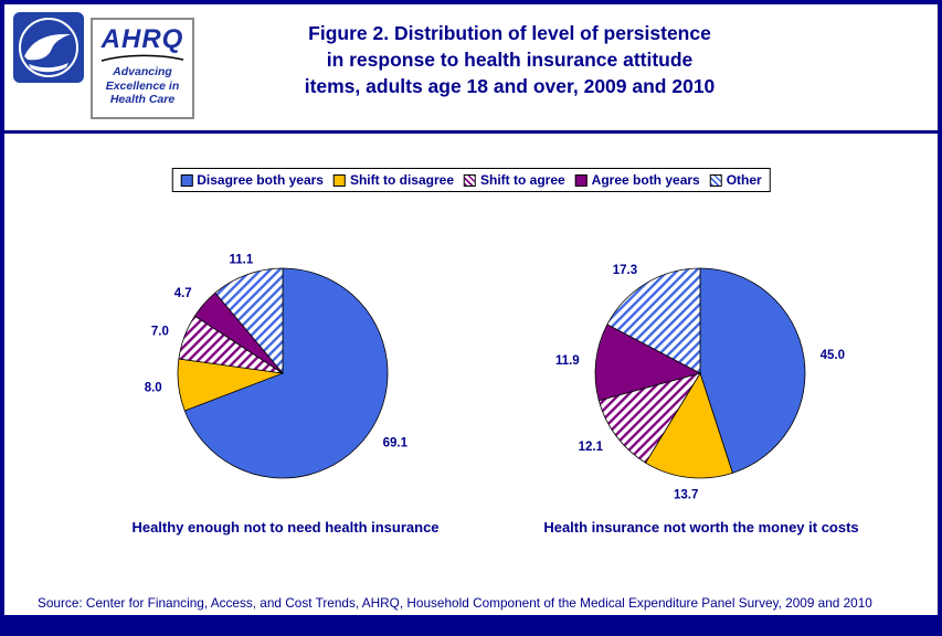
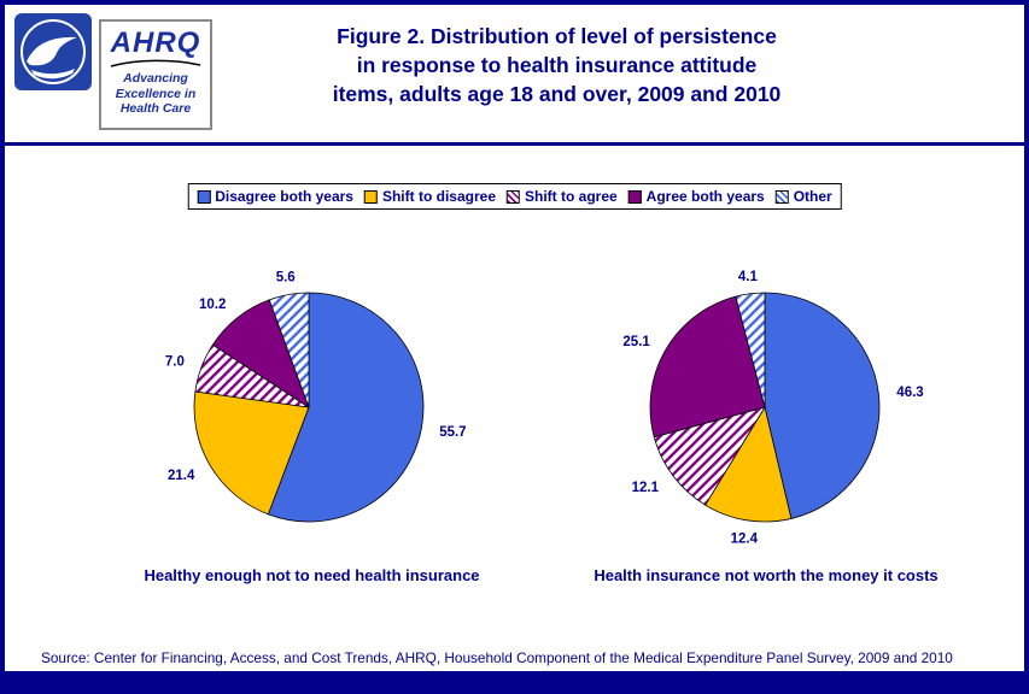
Healthy enough not to need health insurance/Disagree both years: 69.1 -> 55.7
Healthy enough not to need health insurance/Shift to disagree: 8.0 -> 21.4
Healthy enough not to need health insurance/Agree both years: 4.7 -> 10.2
Healthy enough not to need health insurance/Other: 11.1 -> 5.6
Health insurance not worth the money it costs/Disagree both years: 45.0 -> 46.3
Health insurance not worth the money it costs/Shift to disagree: 13.7 -> 12.4
Health insurance not worth the money it costs/Agree both years: 11.9 -> 25.1
Health insurance not worth the money it costs/Other: 17.3 -> 4.1
